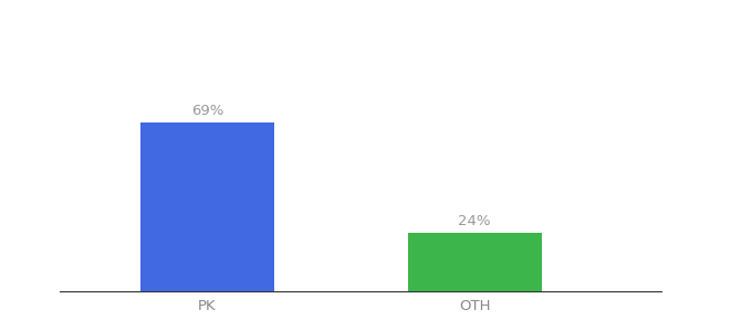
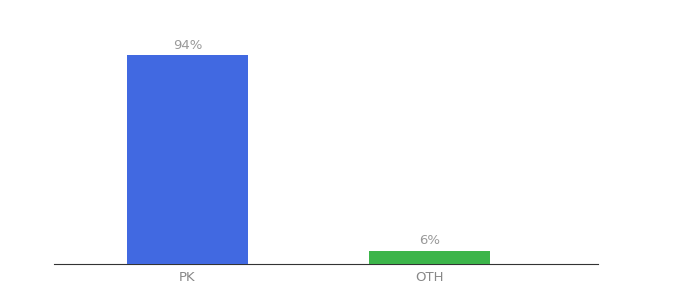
PK: 69% -> 94%
OTH: 24% -> 6%
